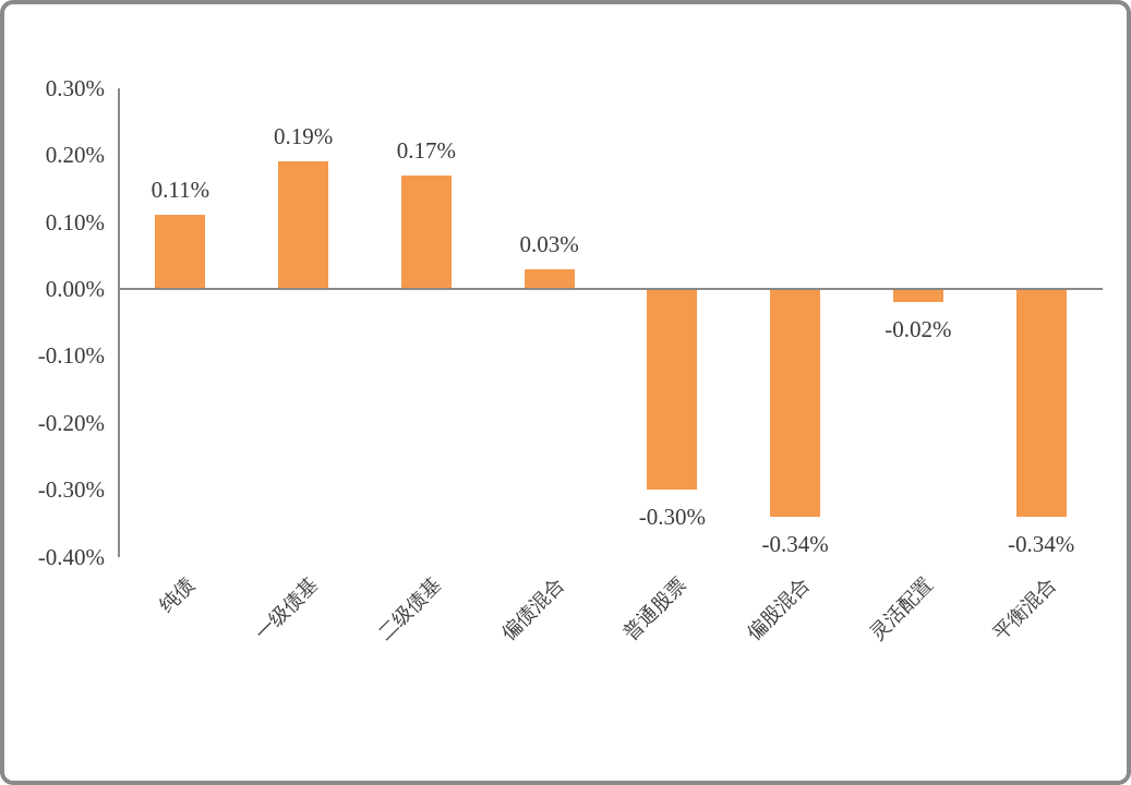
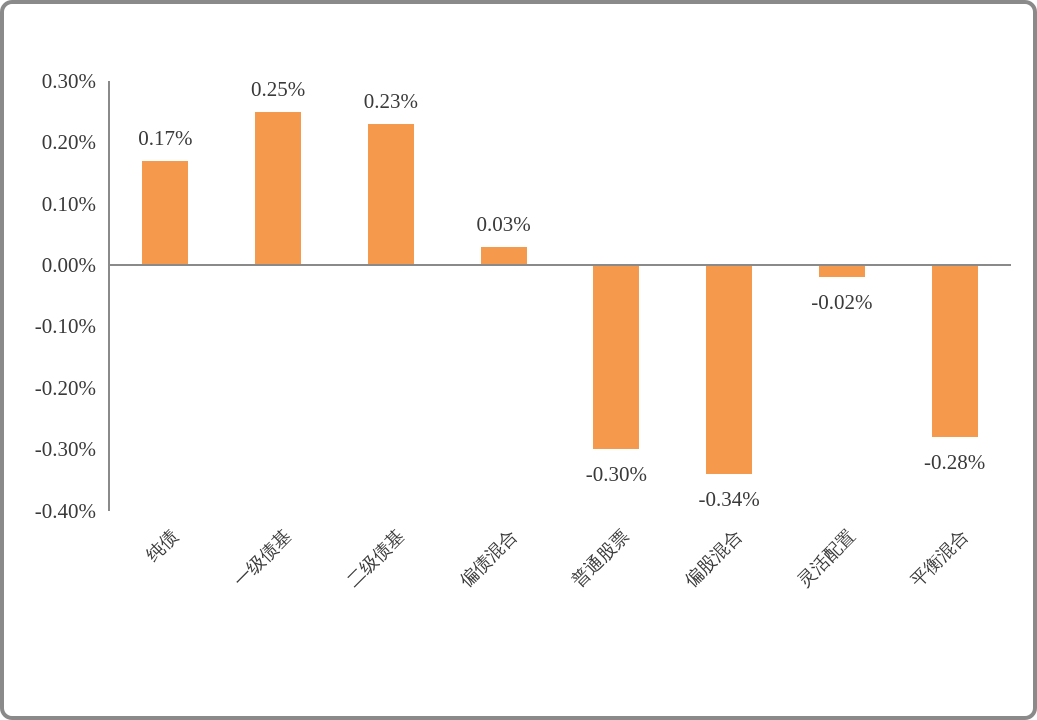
纯债: 0.11% -> 0.17%
一级债基: 0.19% -> 0.25%
二级债基: 0.17% -> 0.23%
平衡混合: -0.34% -> -0.28%
